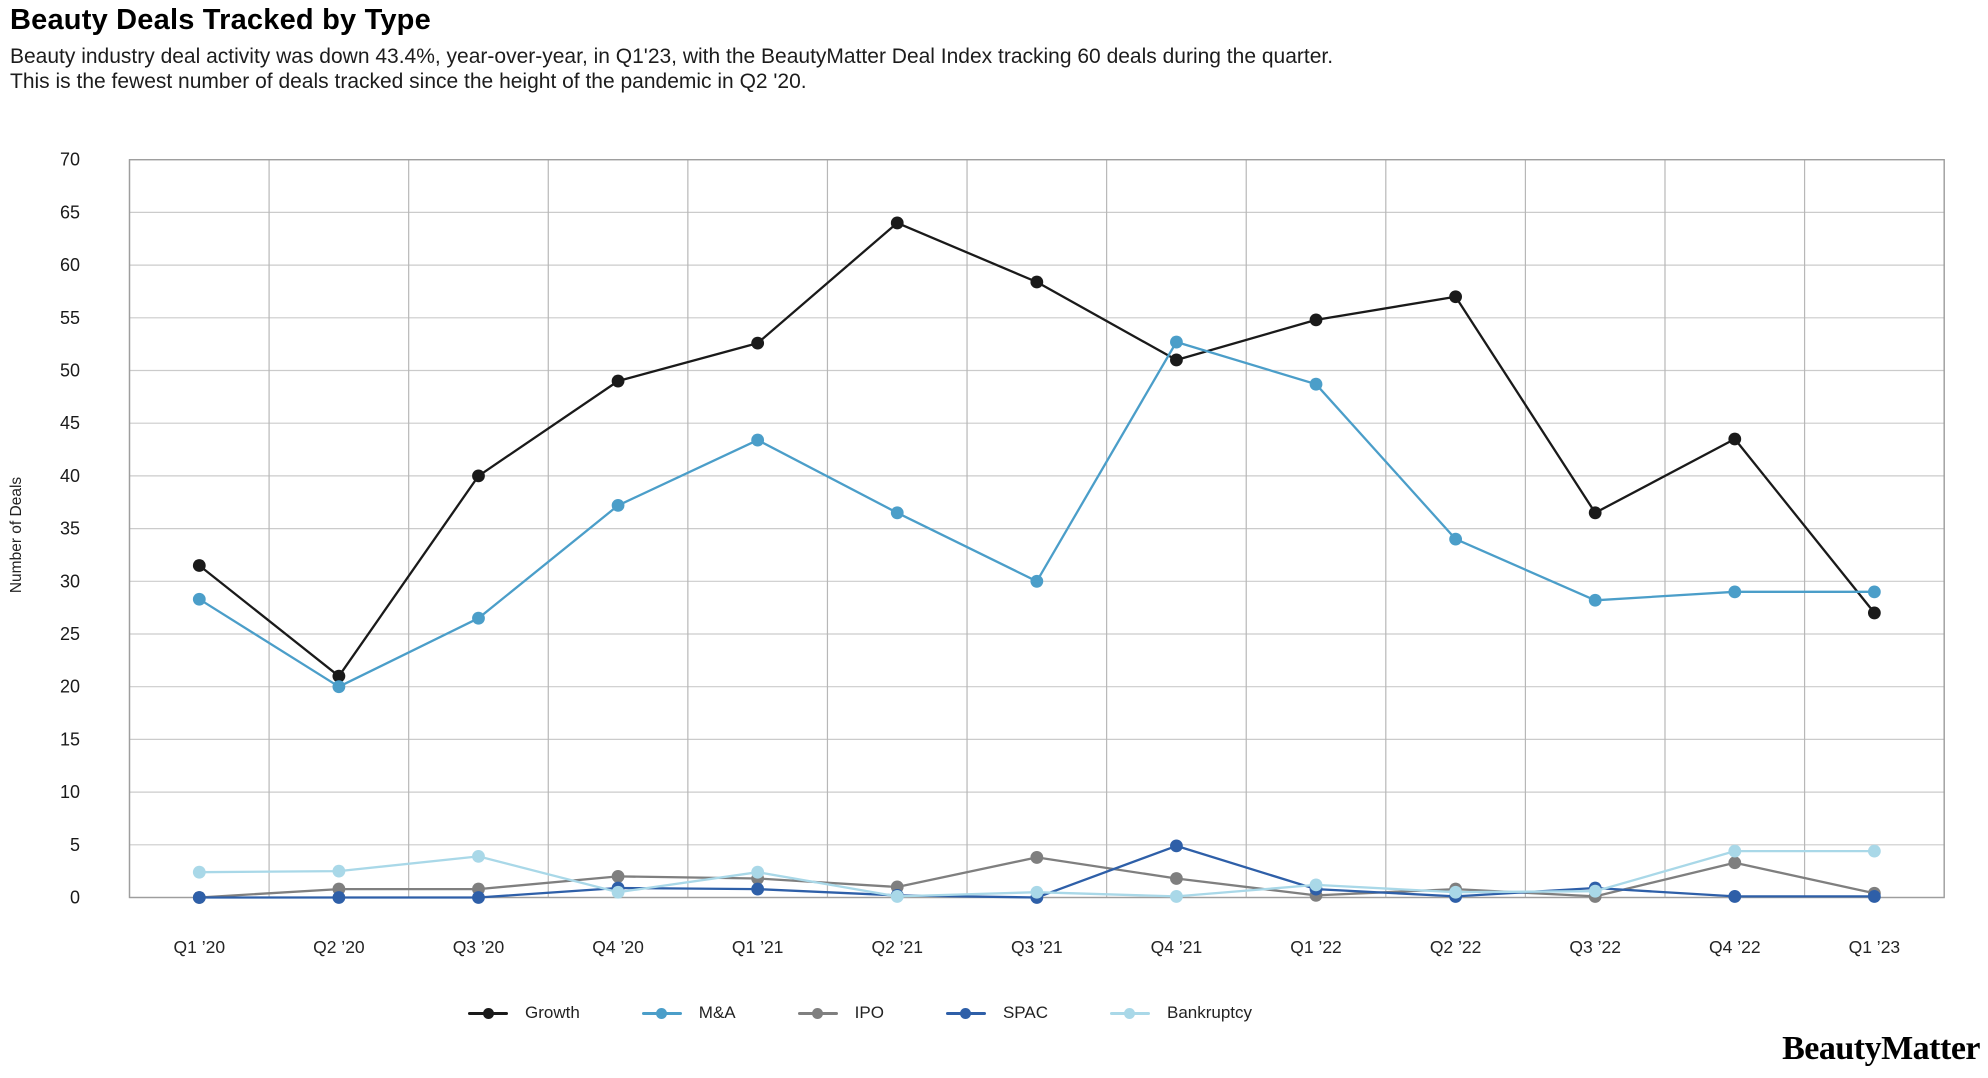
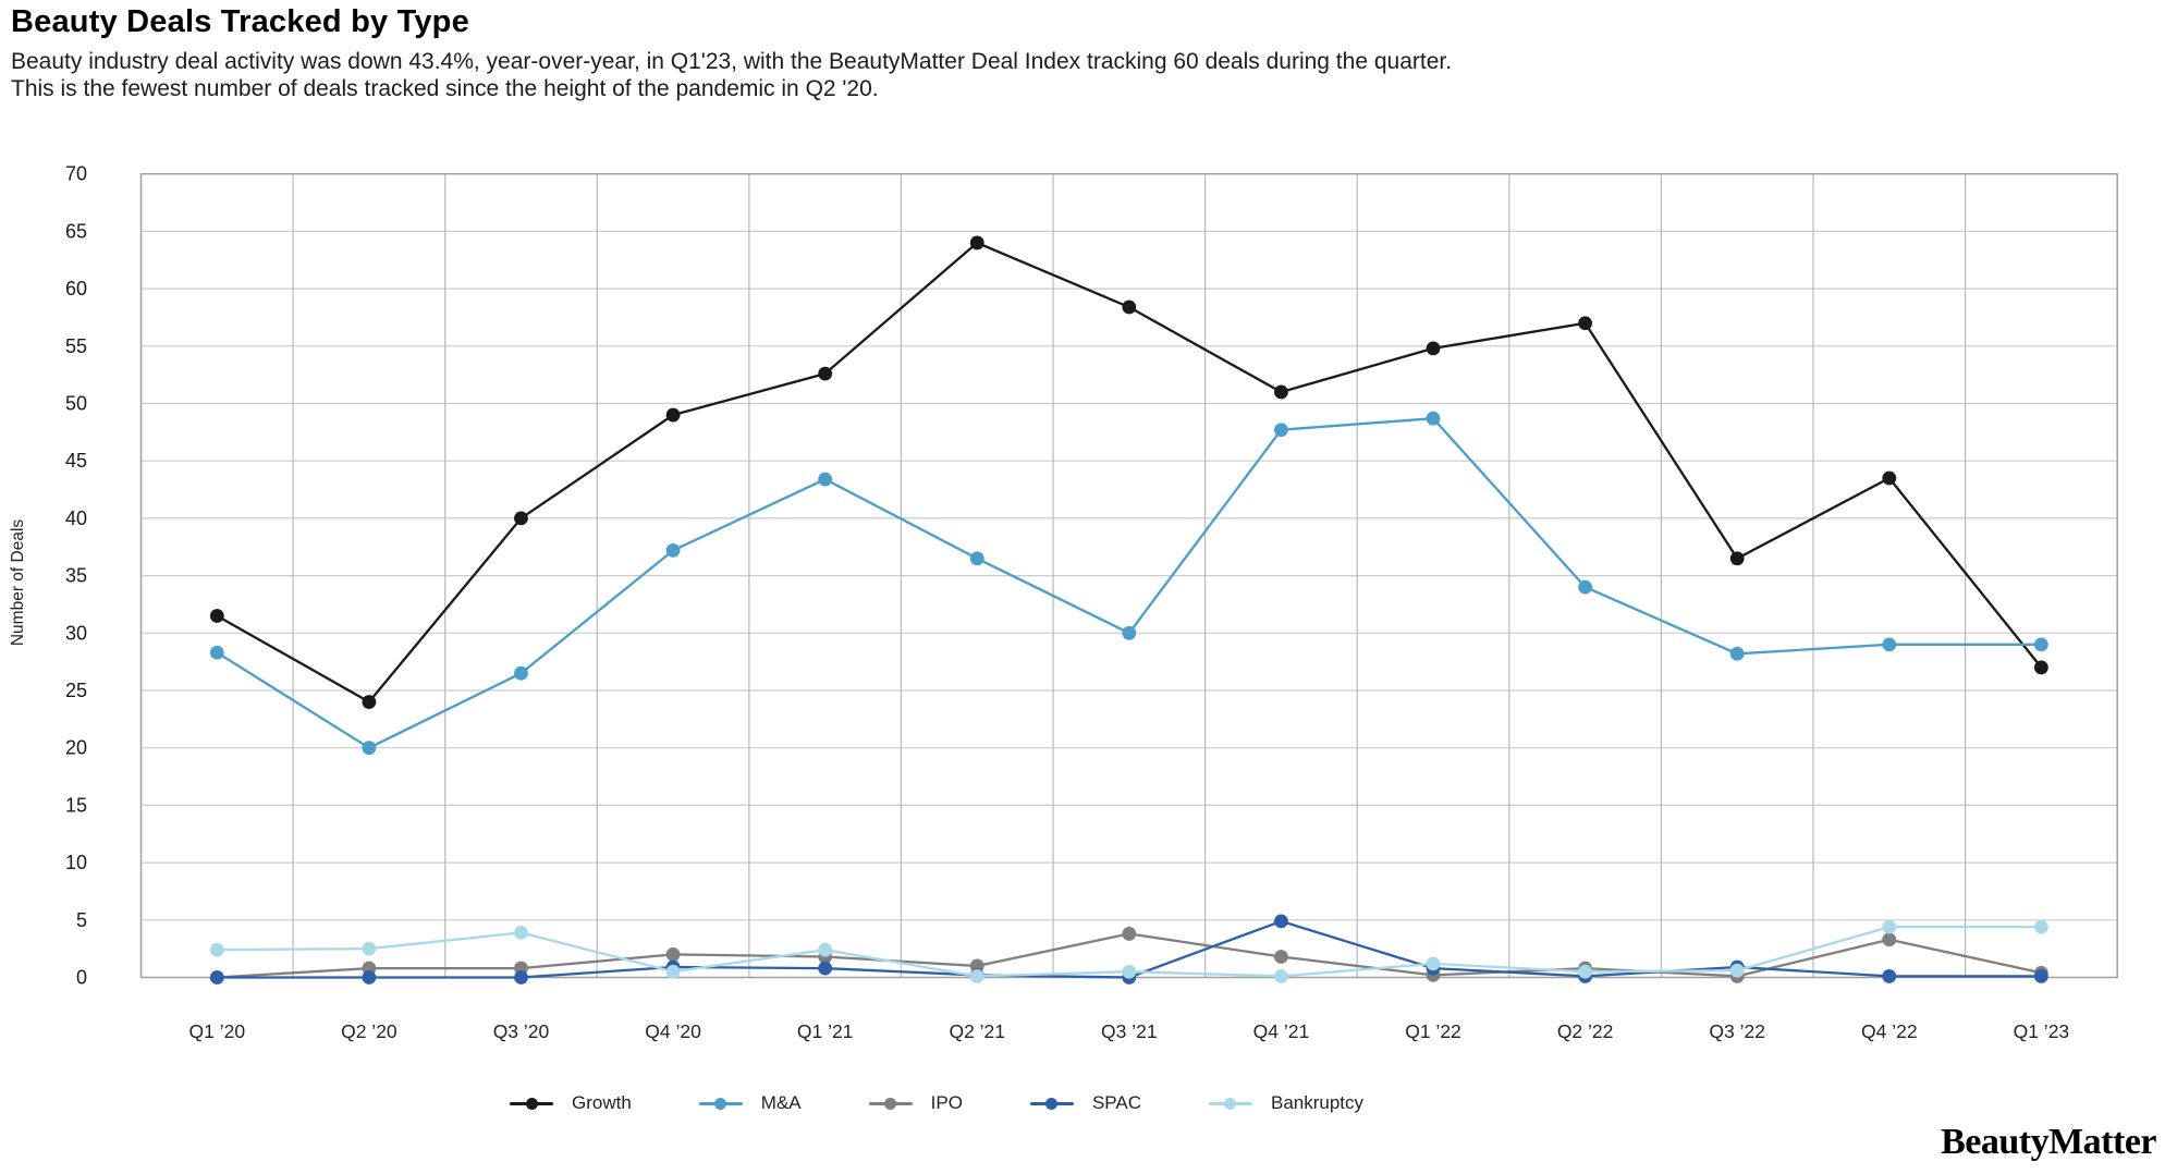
Growth/Q2 ’20: 21.0 -> 24.0
M&A/Q4 ’21: 52.7 -> 47.7
